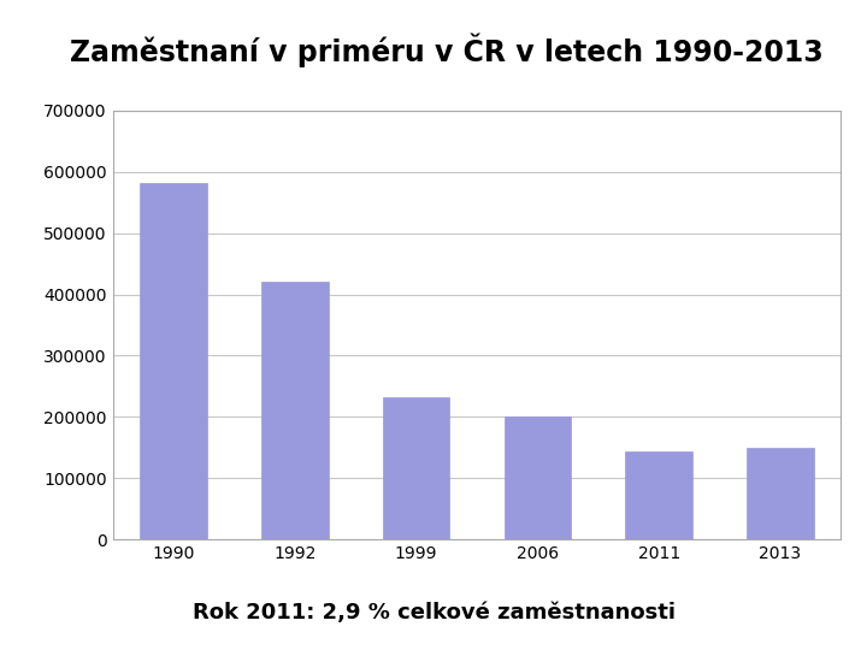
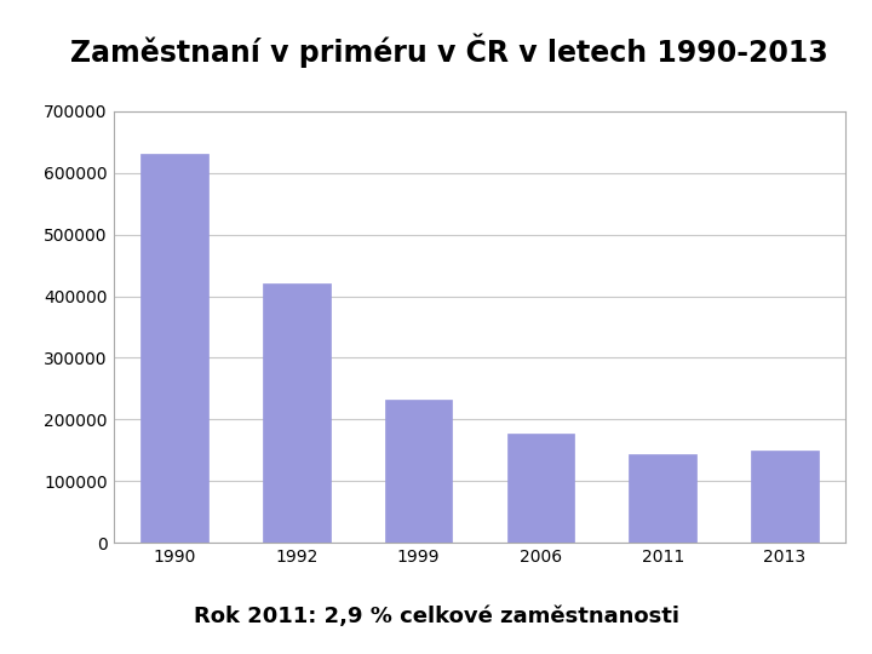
1990: 582000 -> 630000
2006: 200000 -> 178000
